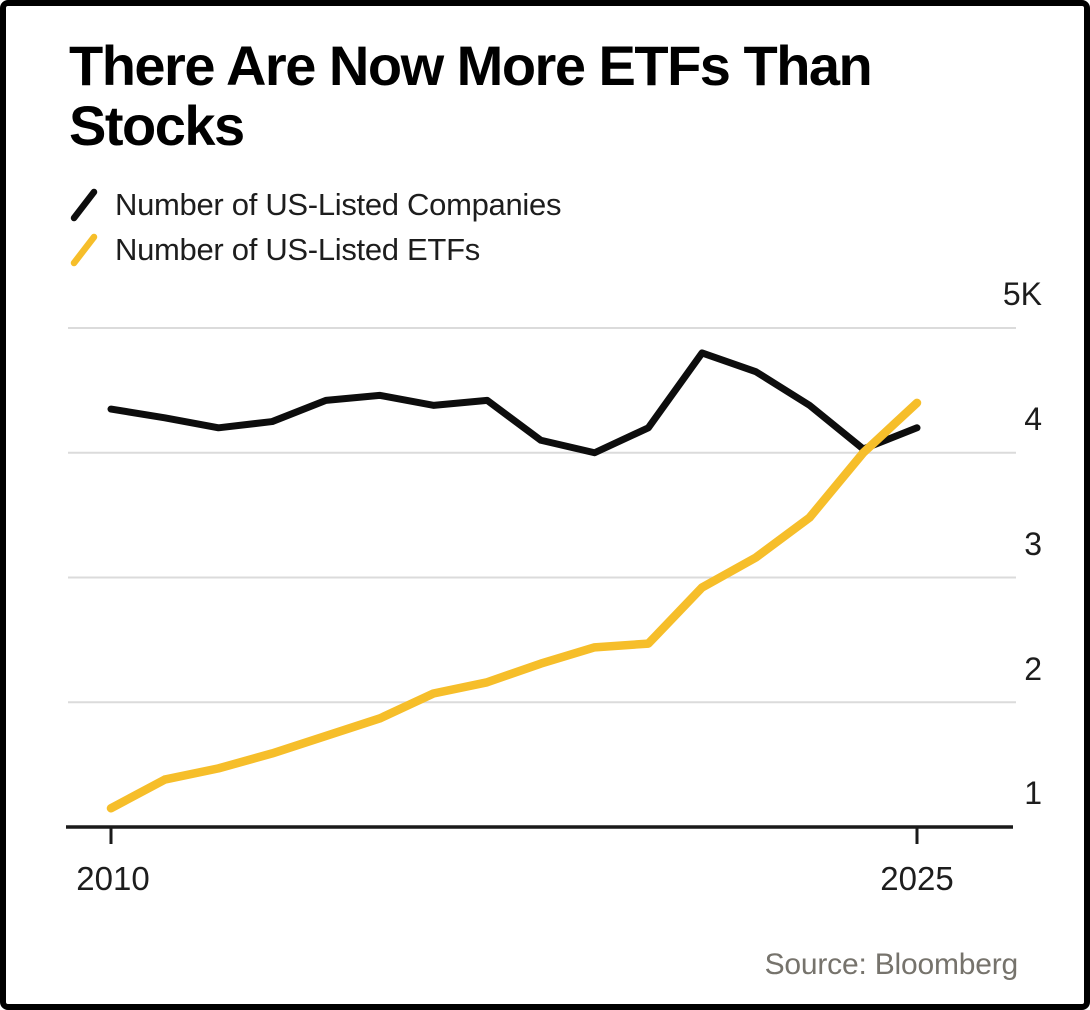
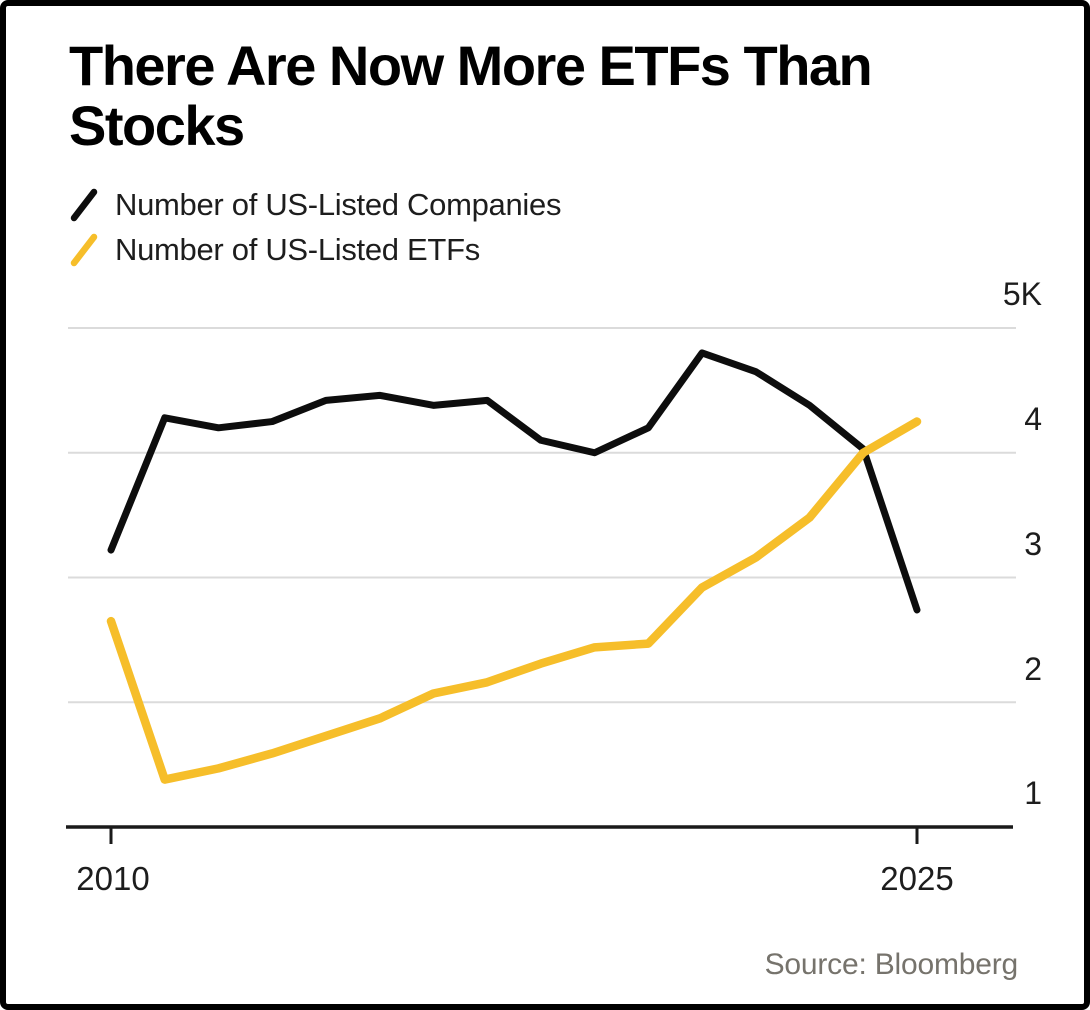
Number of US-Listed Companies/2010: 4.35K -> 3.22K
Number of US-Listed ETFs/2010: 1.15K -> 2.65K
Number of US-Listed Companies/2025: 4.20K -> 2.74K
Number of US-Listed ETFs/2025: 4.40K -> 4.25K
